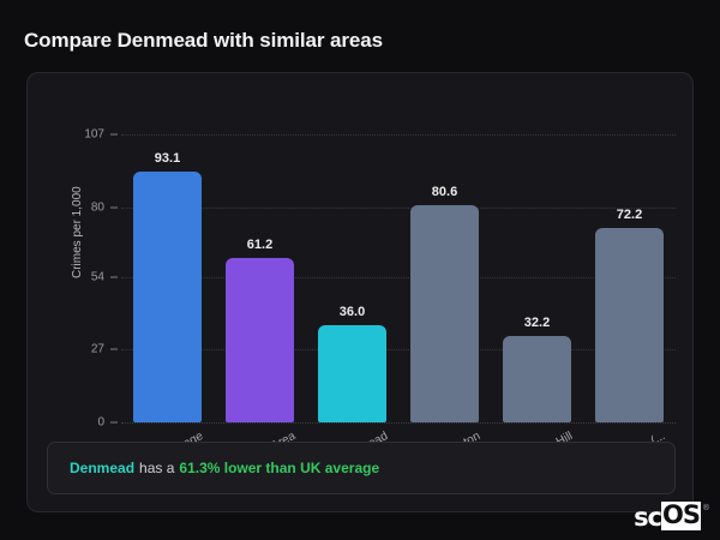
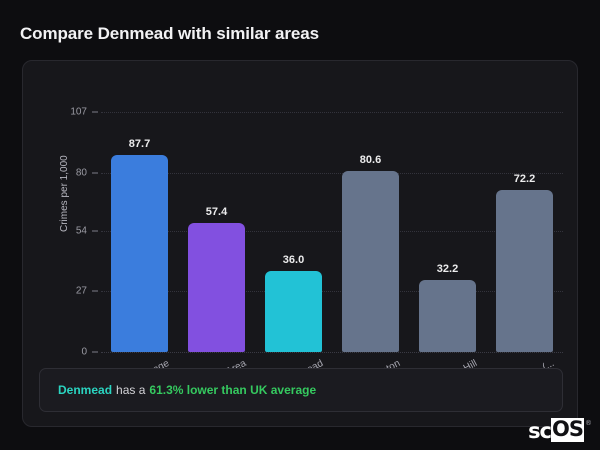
UK Average: 93.1 -> 87.7
Local Area: 61.2 -> 57.4
